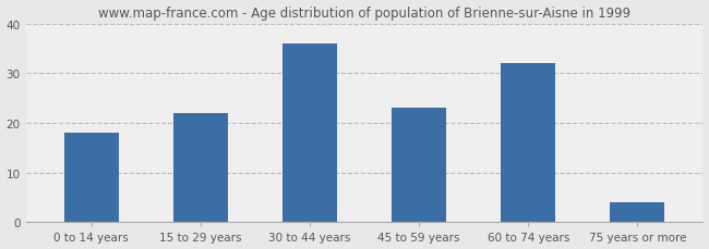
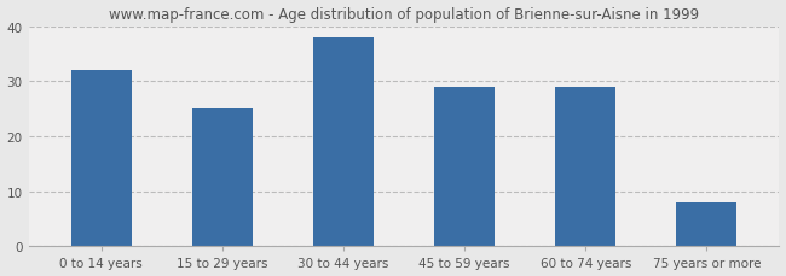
0 to 14 years: 18 -> 32
15 to 29 years: 22 -> 25
30 to 44 years: 36 -> 38
45 to 59 years: 23 -> 29
60 to 74 years: 32 -> 29
75 years or more: 4 -> 8
